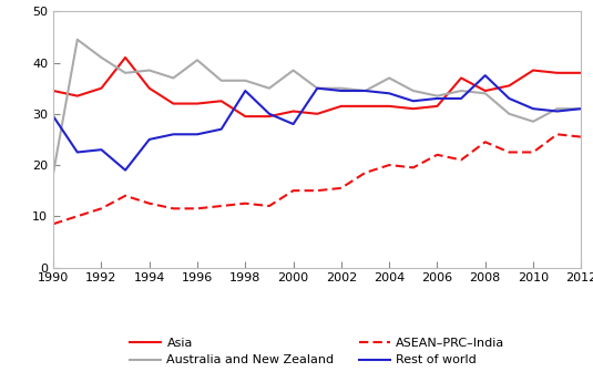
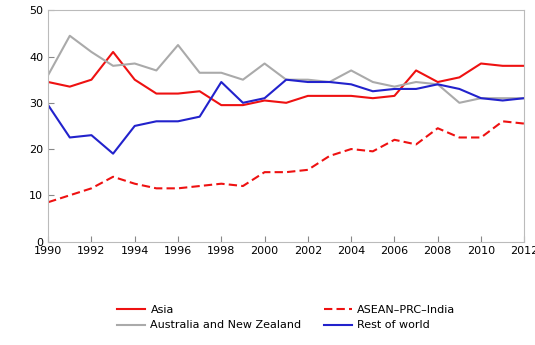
Australia and New Zealand/1990: 18.5 -> 36.0
Australia and New Zealand/1996: 40.5 -> 42.5
Rest of world/2000: 28.0 -> 31.0
Rest of world/2008: 37.5 -> 34.0
Australia and New Zealand/2010: 28.5 -> 31.0
